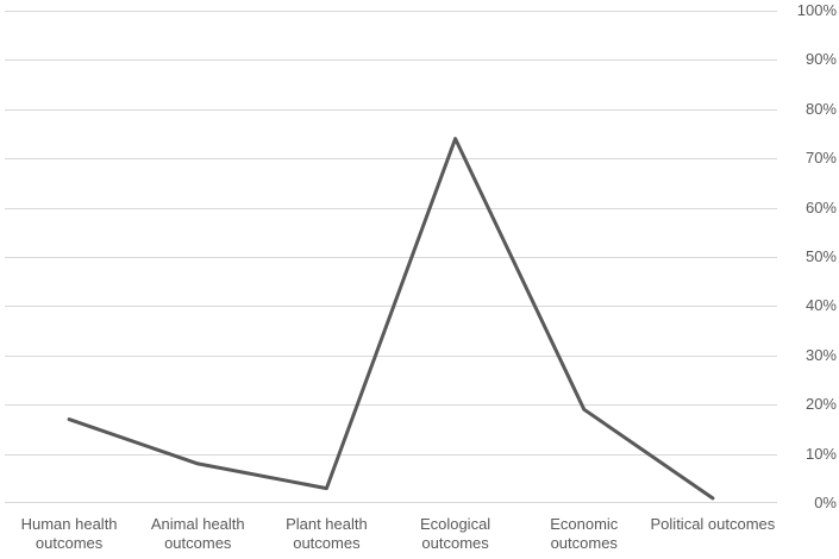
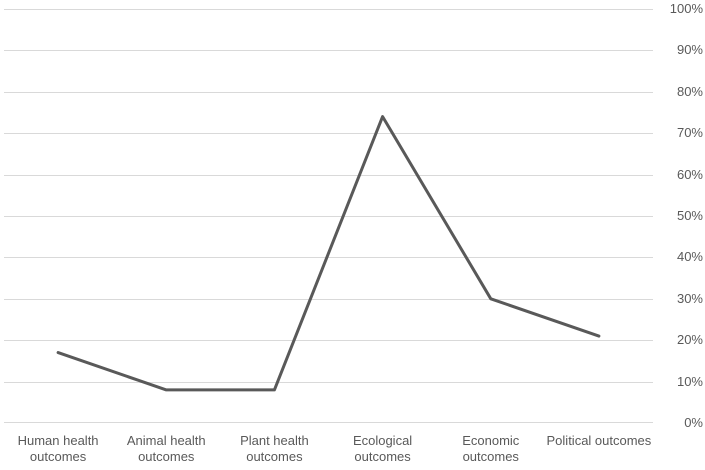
Plant health outcomes: 3% -> 8%
Economic outcomes: 19% -> 30%
Political outcomes: 1% -> 21%
